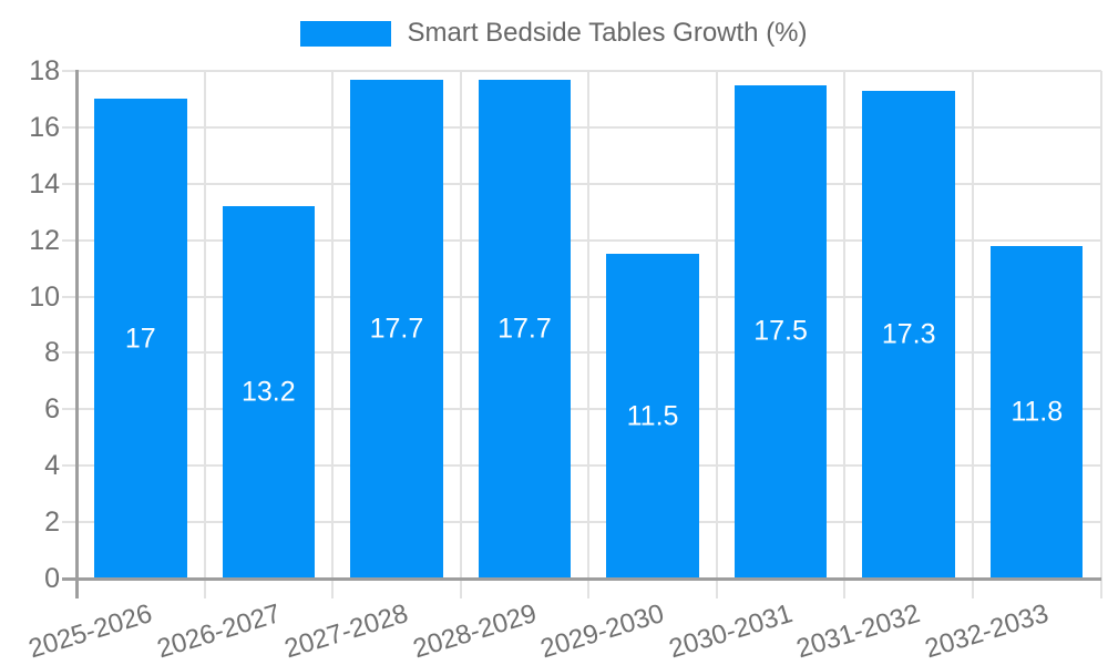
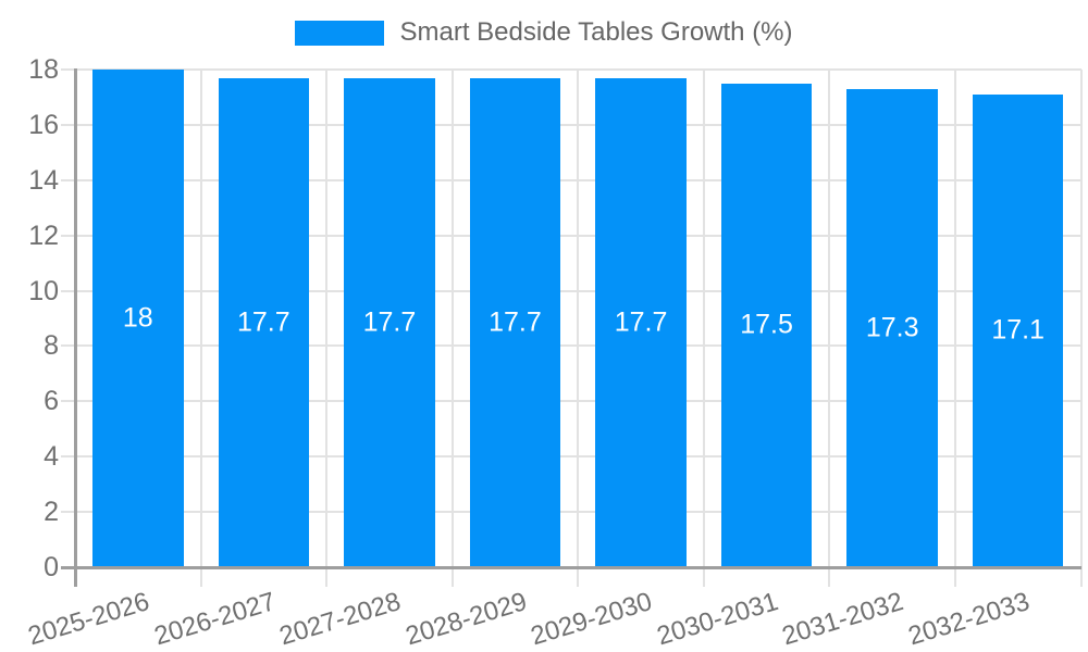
2025-2026: 17 -> 18
2026-2027: 13.2 -> 17.7
2029-2030: 11.5 -> 17.7
2032-2033: 11.8 -> 17.1
